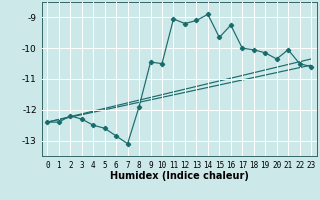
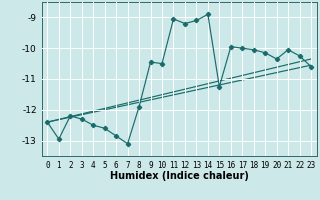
1: -12.40 -> -12.95
15: -9.65 -> -11.25
16: -9.25 -> -9.95
22: -10.50 -> -10.25
